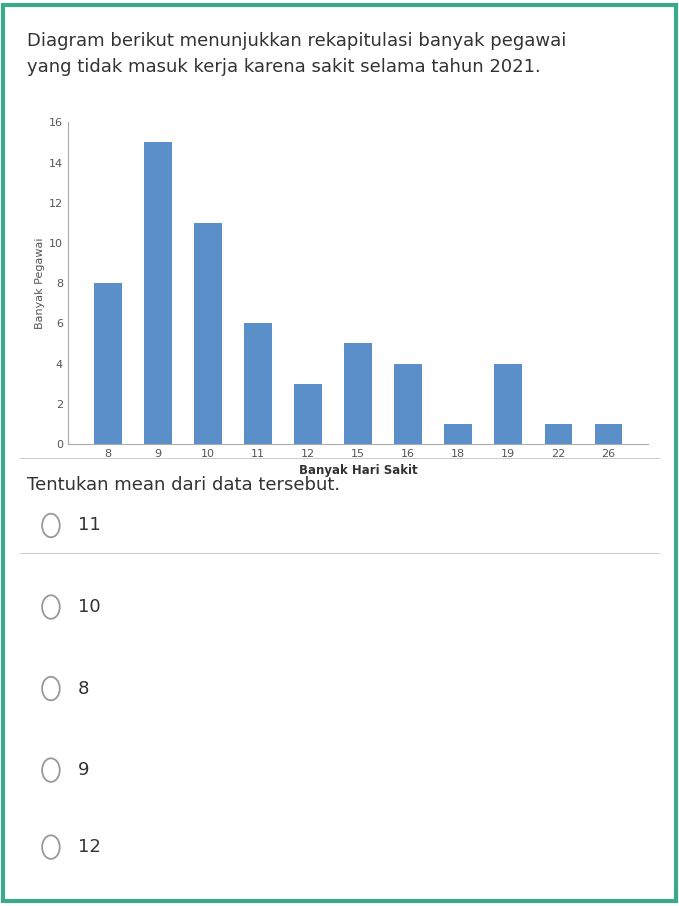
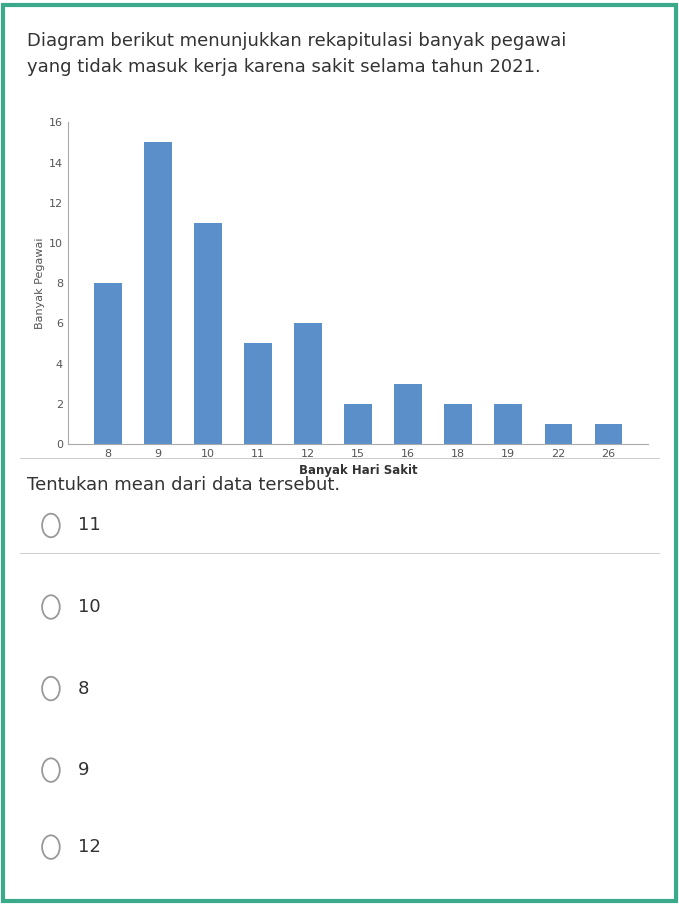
11: 6 -> 5
12: 3 -> 6
15: 5 -> 2
16: 4 -> 3
18: 1 -> 2
19: 4 -> 2
